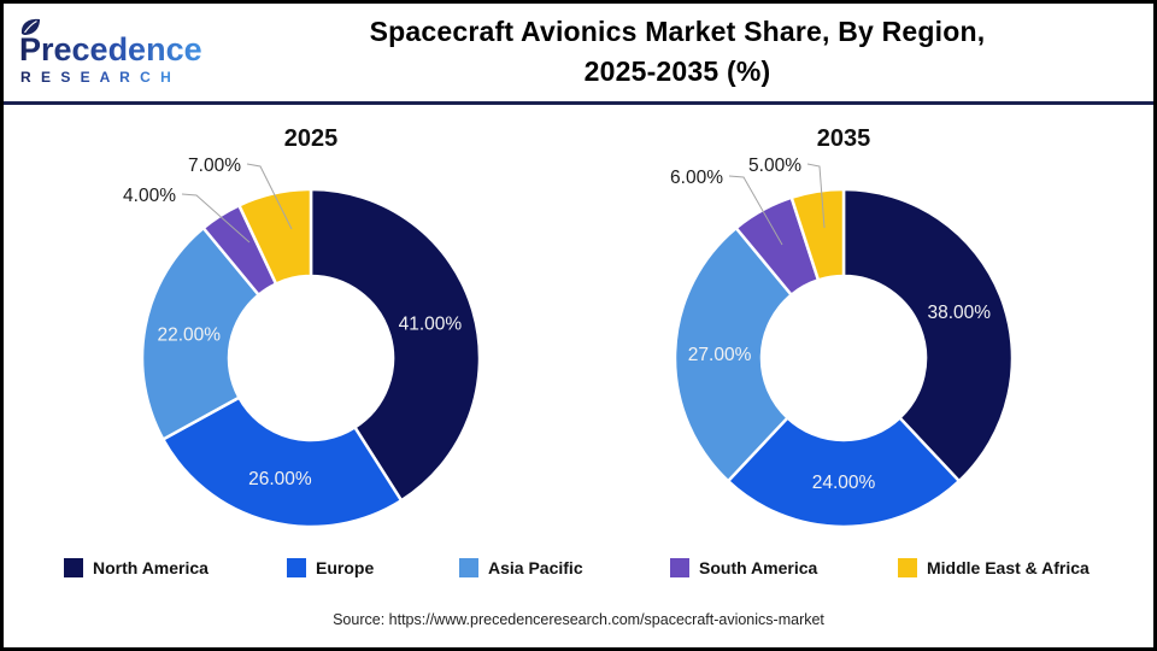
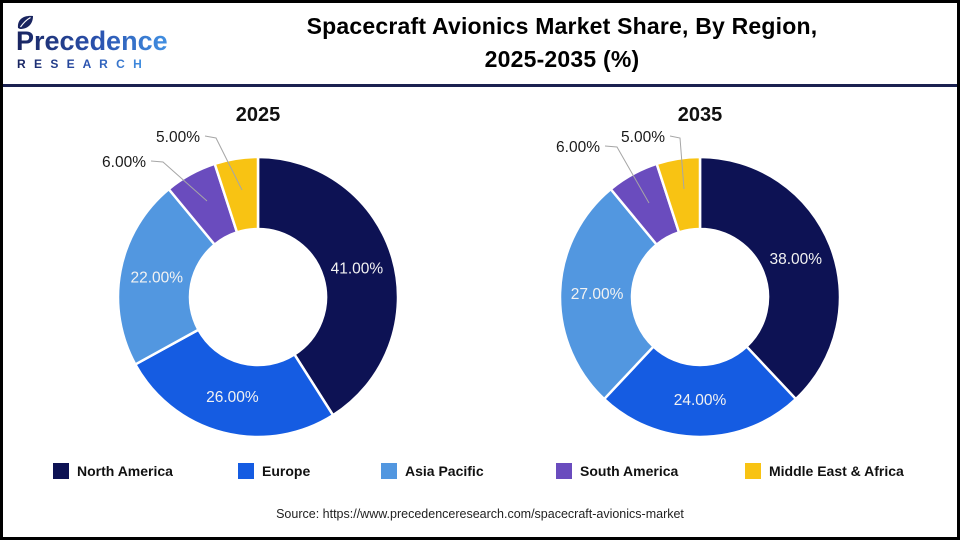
2025/South America: 4.00% -> 6.00%
2025/Middle East & Africa: 7.00% -> 5.00%
